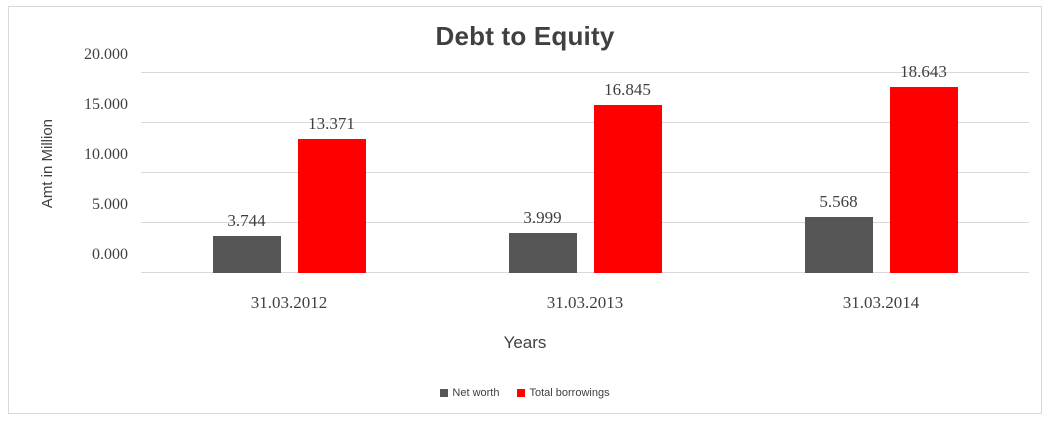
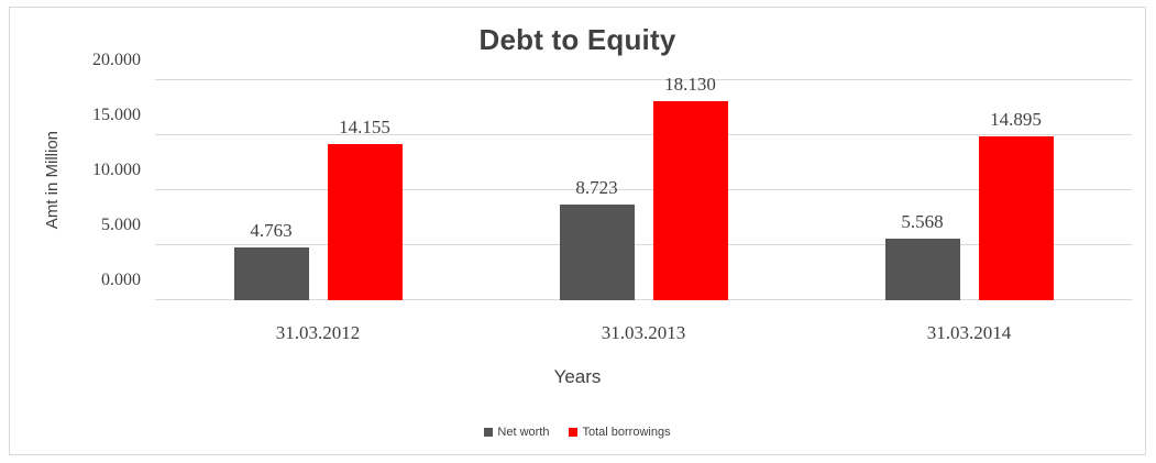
Net worth/31.03.2012: 3.744 -> 4.763
Total borrowings/31.03.2012: 13.371 -> 14.155
Net worth/31.03.2013: 3.999 -> 8.723
Total borrowings/31.03.2013: 16.845 -> 18.130
Total borrowings/31.03.2014: 18.643 -> 14.895
